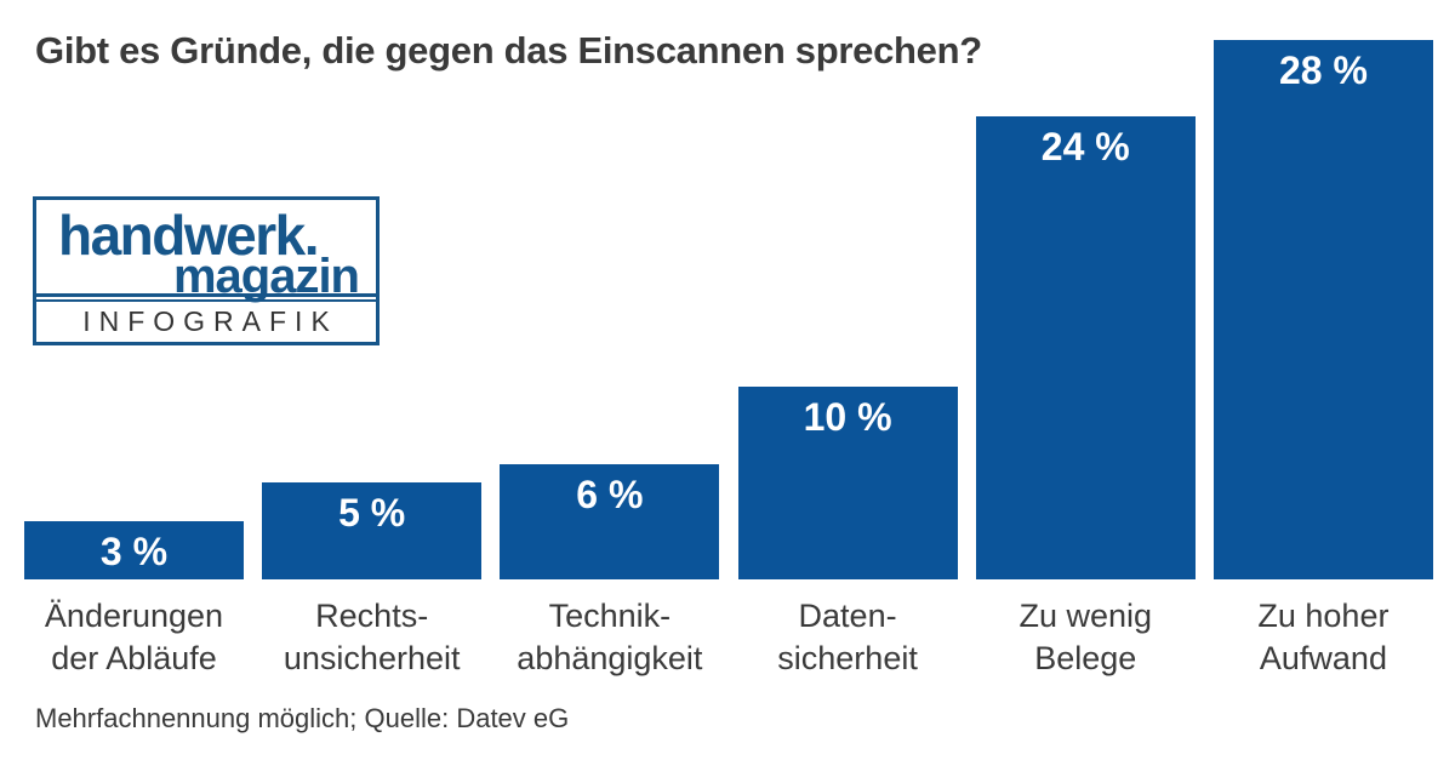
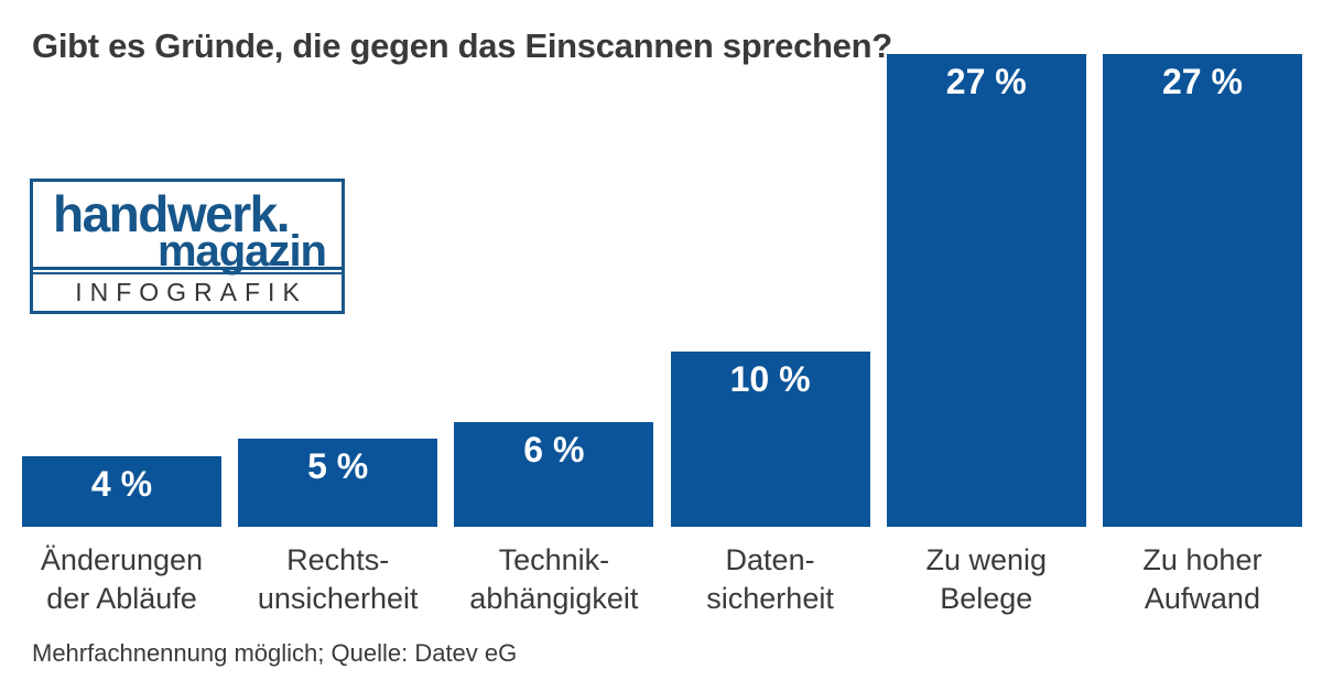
Änderungen der Abläufe: 3 -> 4
Zu wenig Belege: 24 -> 27
Zu hoher Aufwand: 28 -> 27
